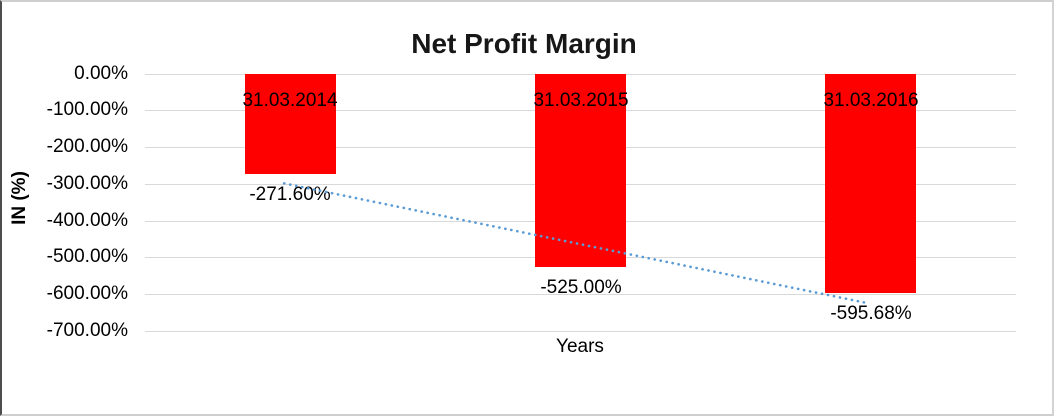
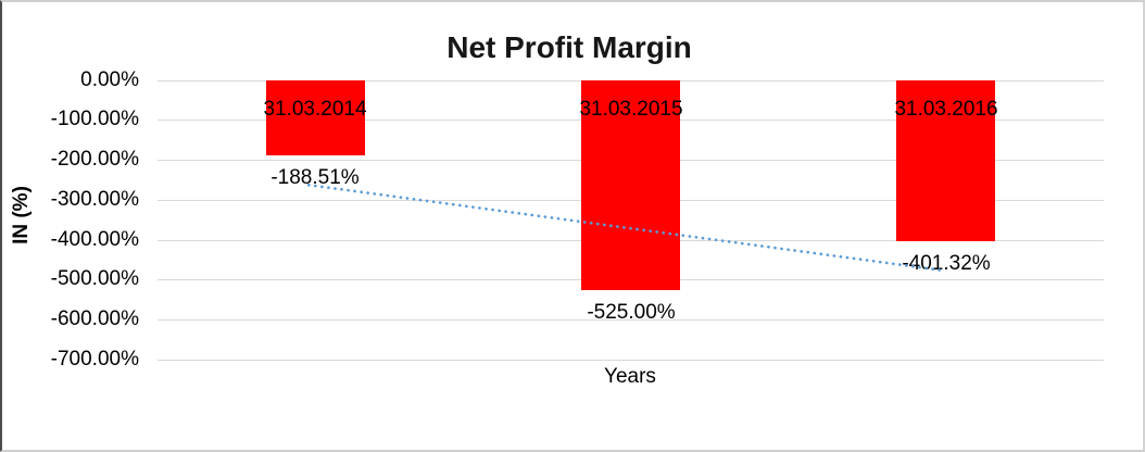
31.03.2014: -271.60% -> -188.51%
31.03.2016: -595.68% -> -401.32%
